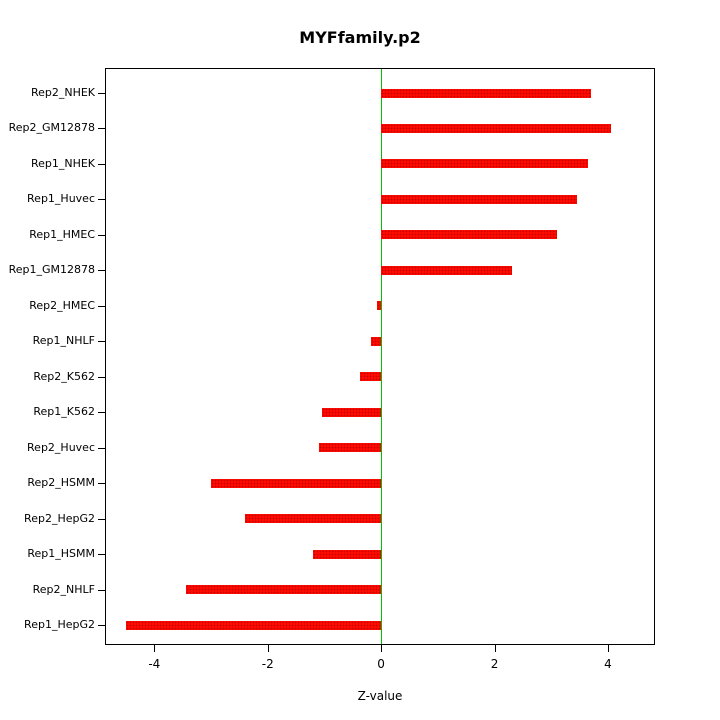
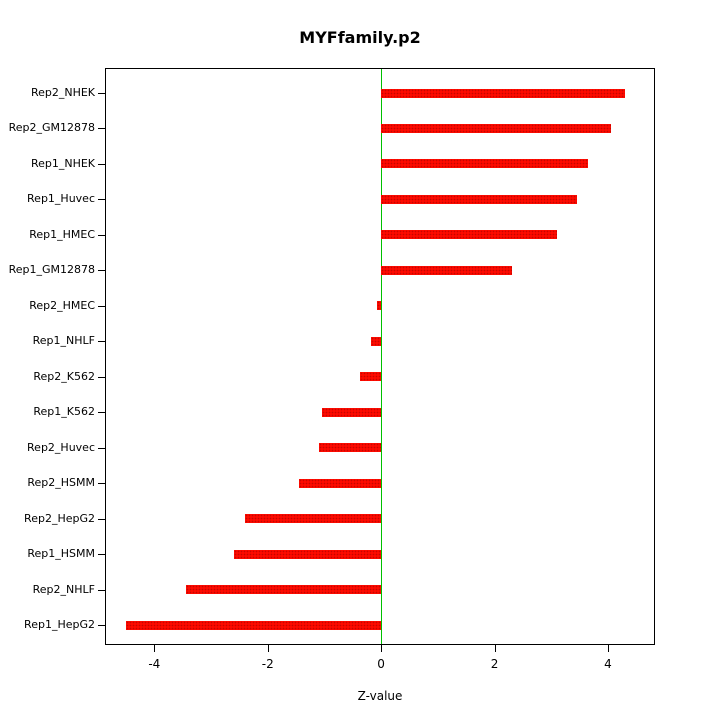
Rep2_NHEK: 3.7 -> 4.3
Rep2_HSMM: -3.0 -> -1.4
Rep1_HSMM: -1.2 -> -2.6
